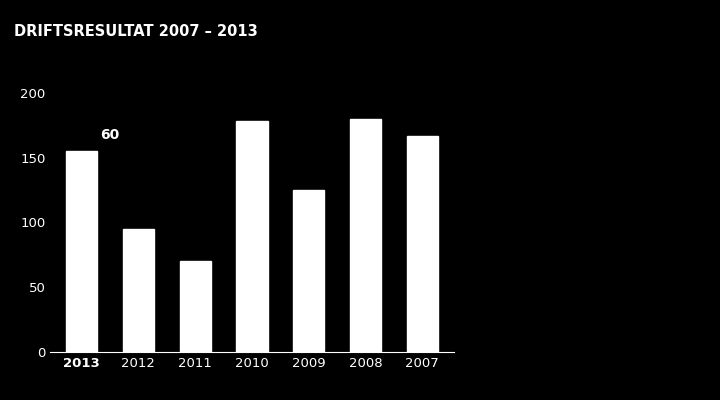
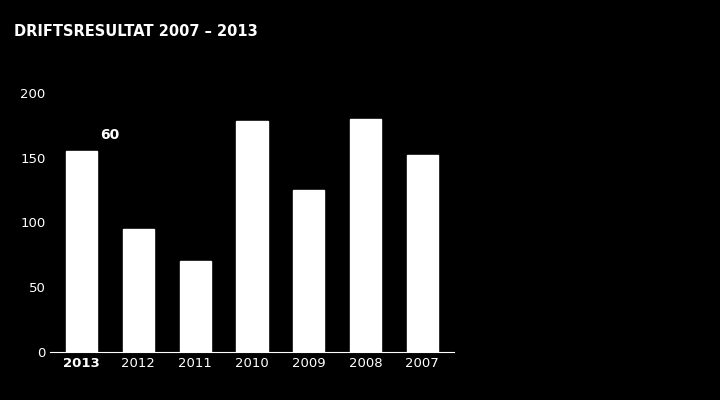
2007: 167 -> 152
